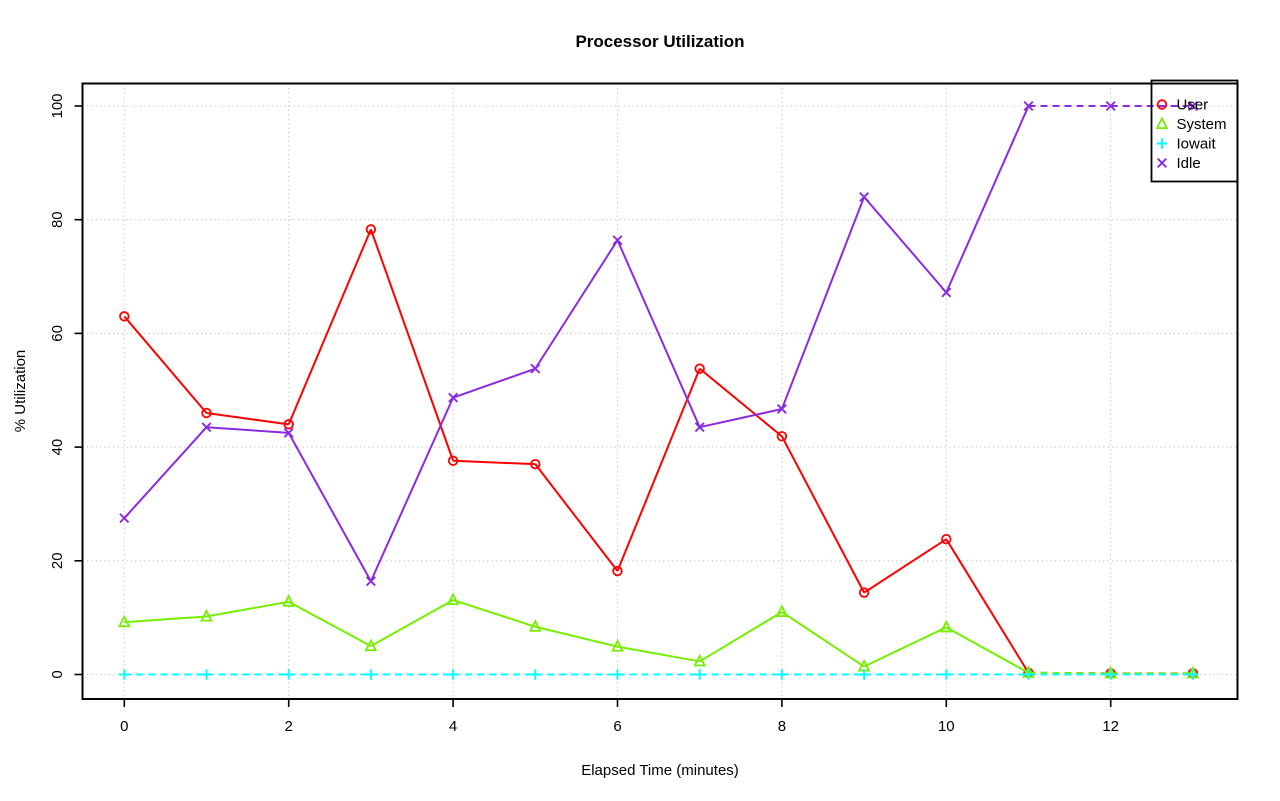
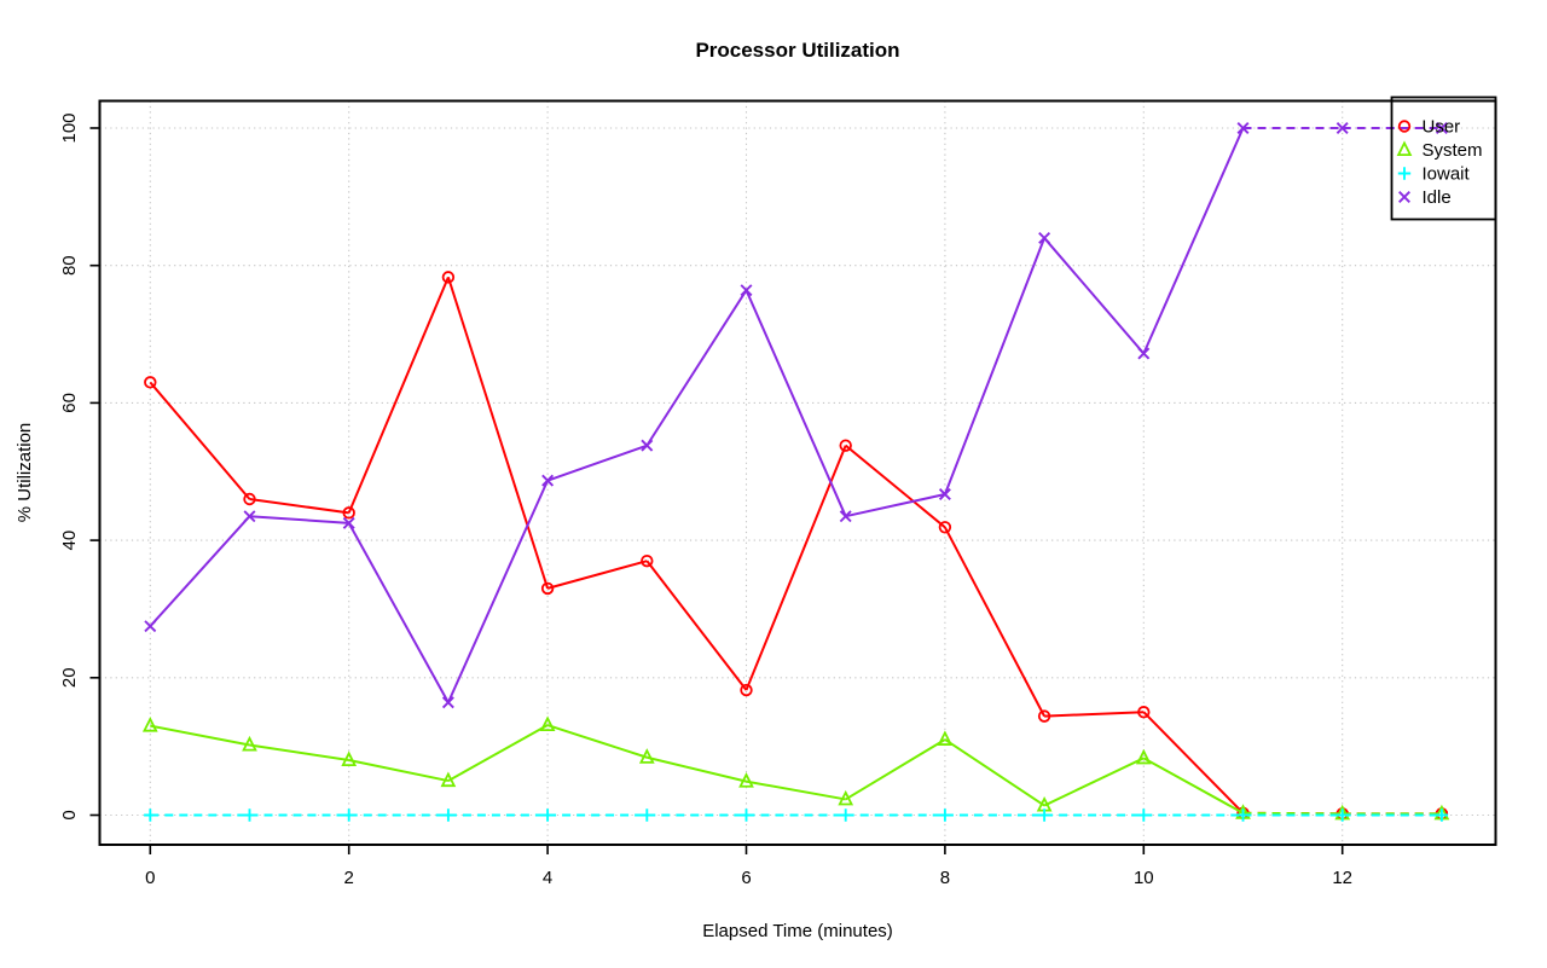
System/0: 9 -> 13
System/2: 13 -> 8
User/4: 38 -> 33
User/10: 24 -> 15
